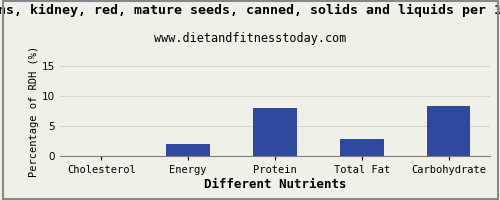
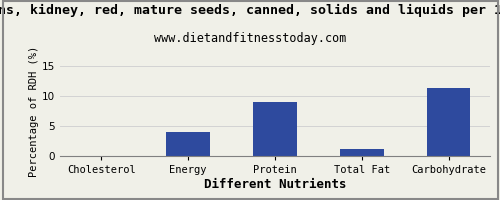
Energy: 2.0 -> 4.0
Protein: 8.0 -> 9.0
Total Fat: 2.8 -> 1.2
Carbohydrate: 8.4 -> 11.3
